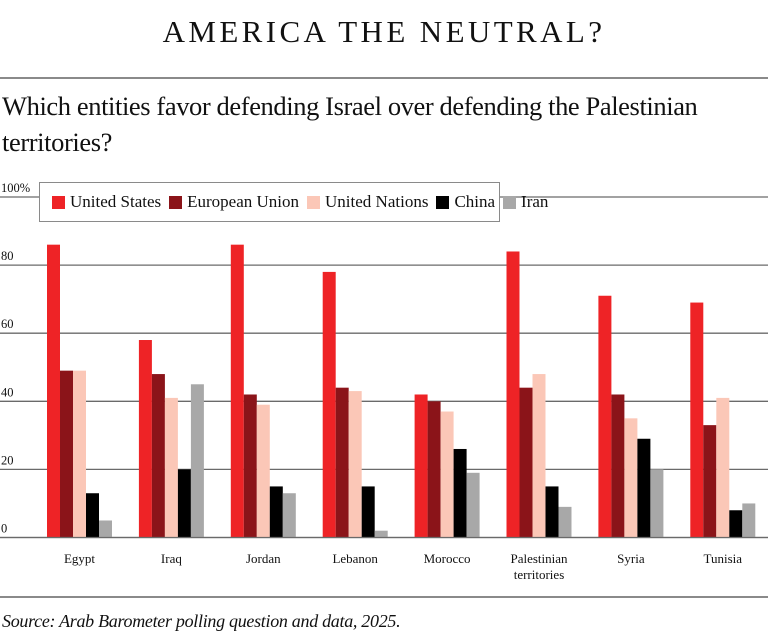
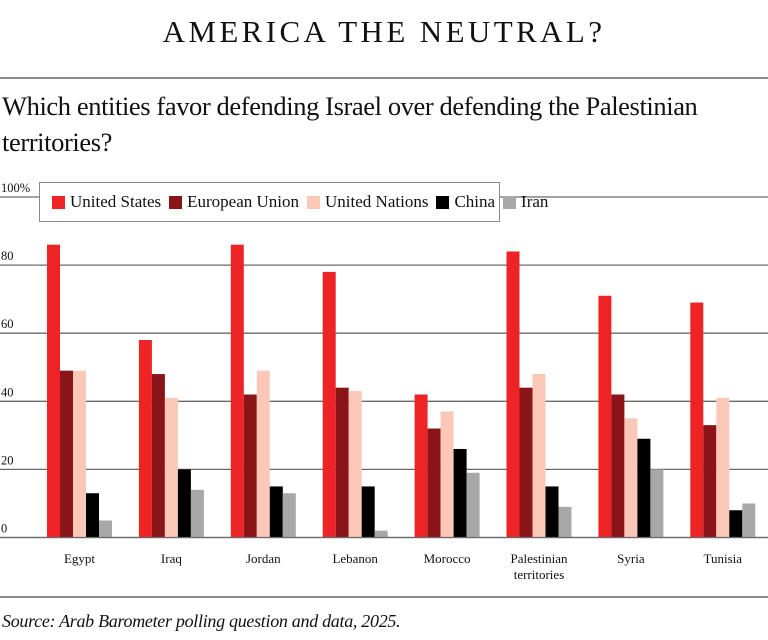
Iran/Iraq: 45% -> 14%
United Nations/Jordan: 39% -> 49%
European Union/Morocco: 40% -> 32%
